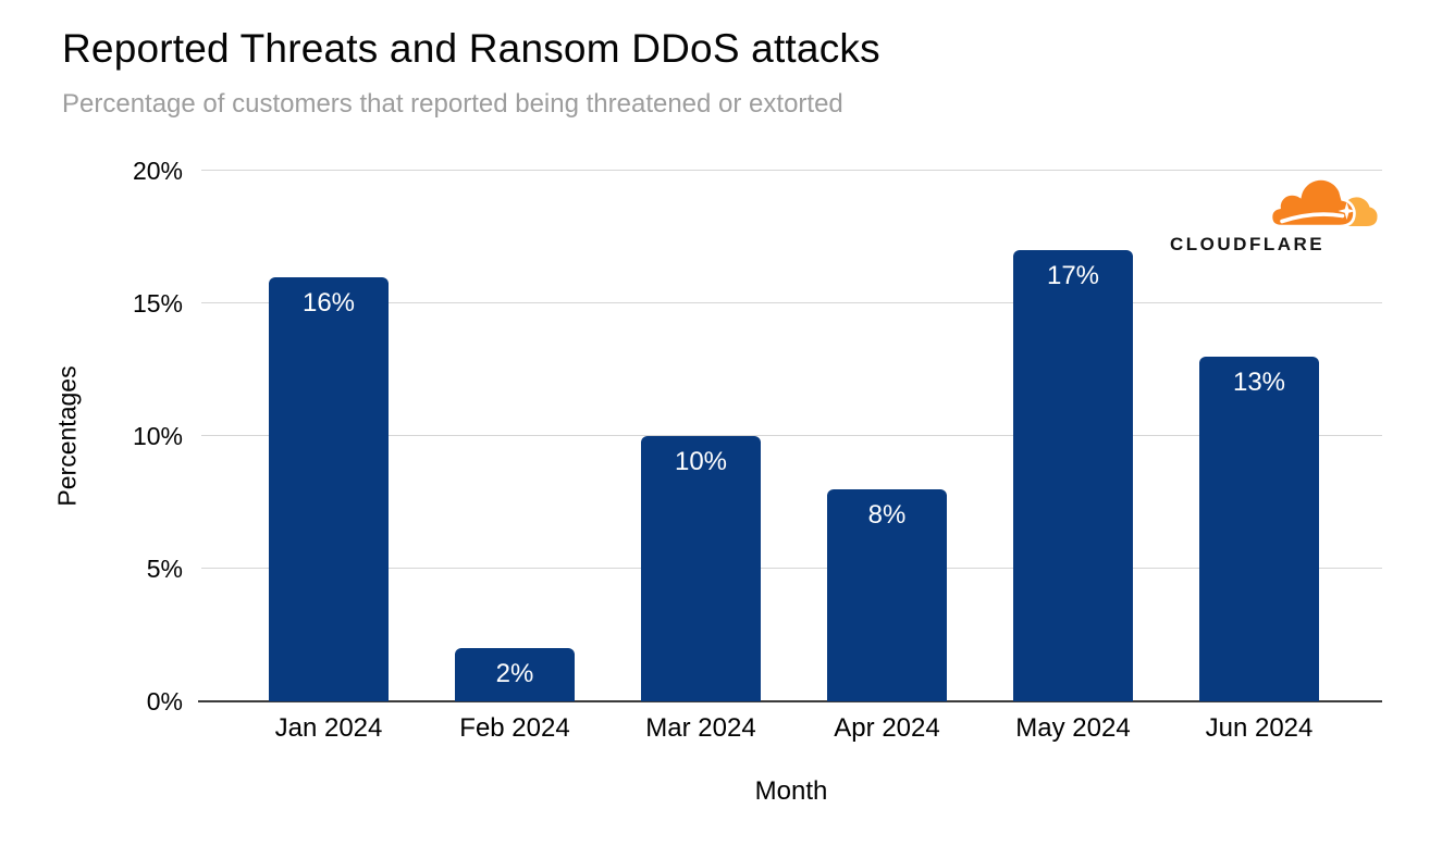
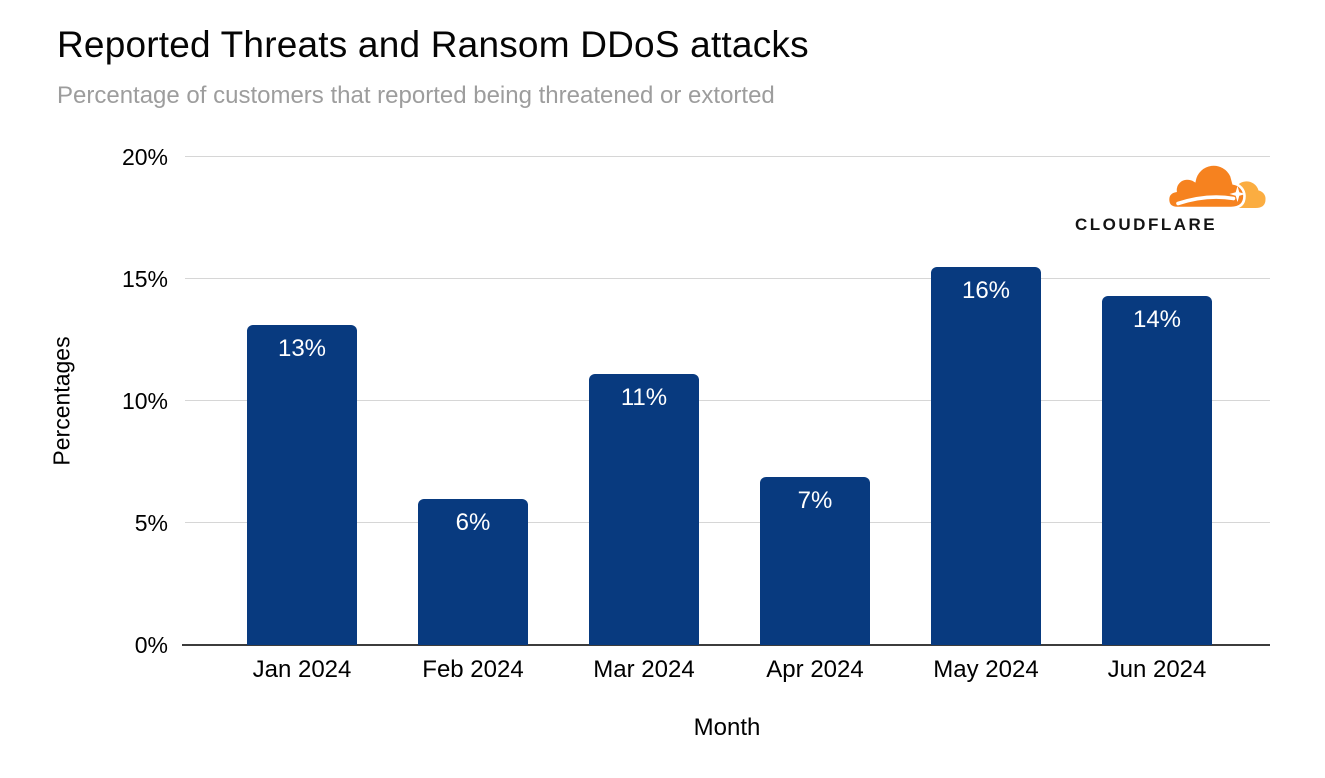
Jan 2024: 16% -> 13%
Feb 2024: 2% -> 6%
Mar 2024: 10% -> 11%
Apr 2024: 8% -> 7%
May 2024: 17% -> 16%
Jun 2024: 13% -> 14%
